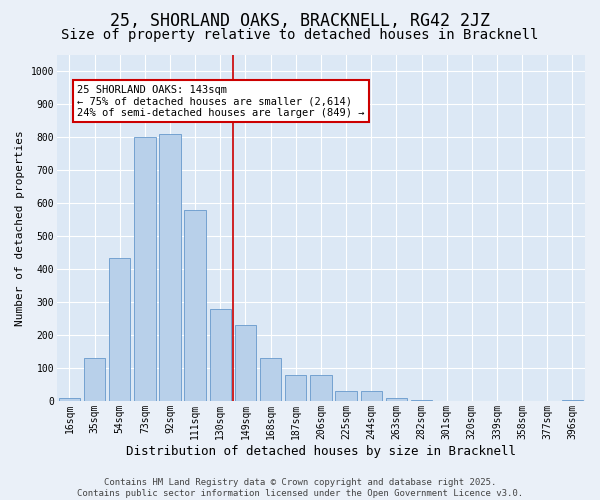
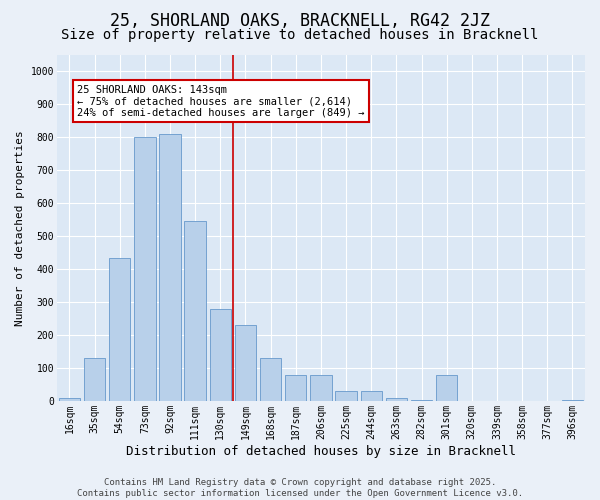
111sqm: 580 -> 545
301sqm: 1 -> 80
